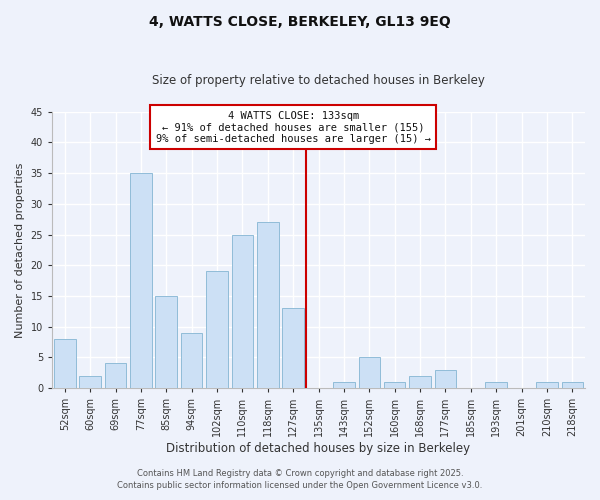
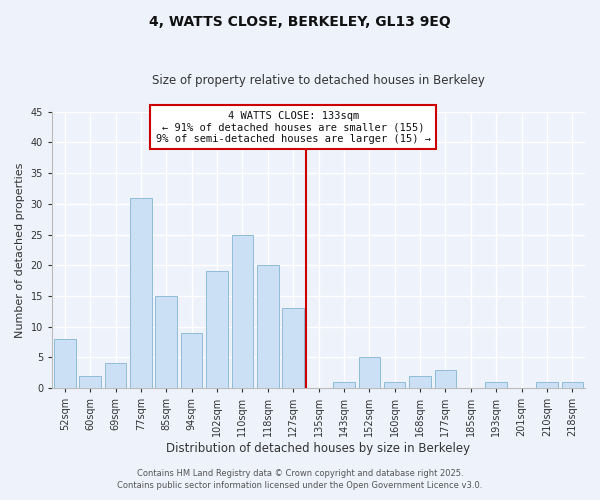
77sqm: 35 -> 31
118sqm: 27 -> 20
